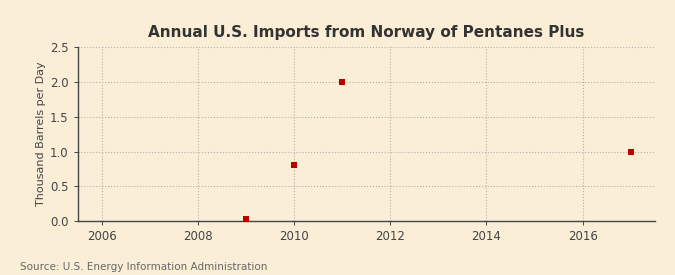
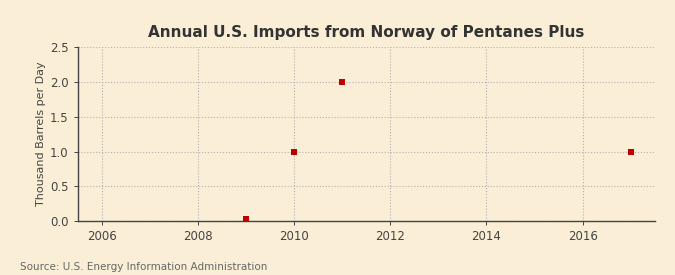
2010: 0.80 -> 1.00
